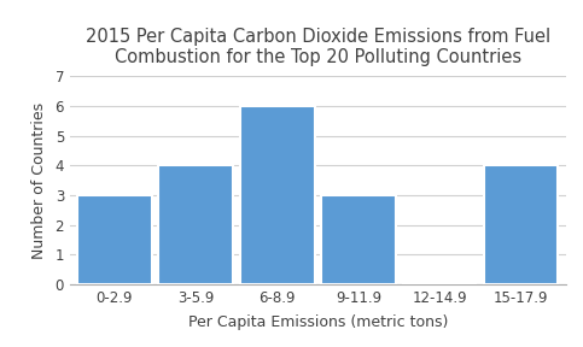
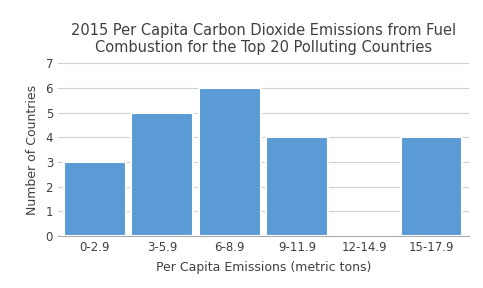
3-5.9: 4 -> 5
9-11.9: 3 -> 4
